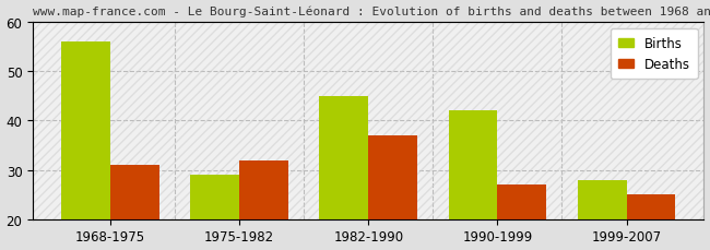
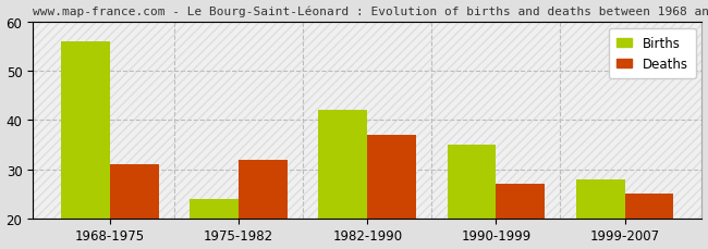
Births/1975-1982: 29 -> 24
Births/1982-1990: 45 -> 42
Births/1990-1999: 42 -> 35
